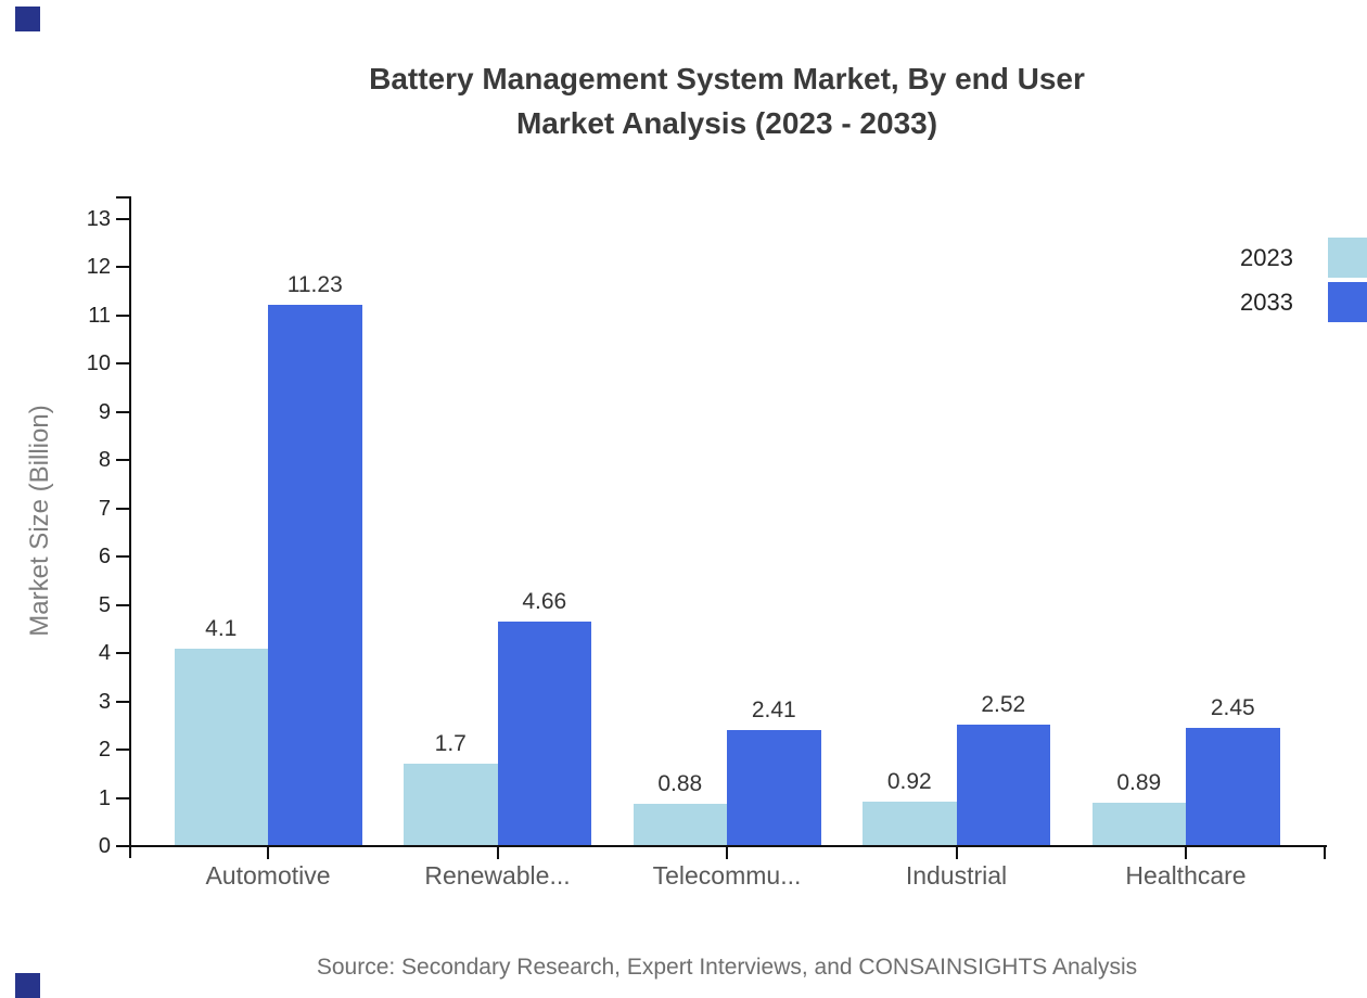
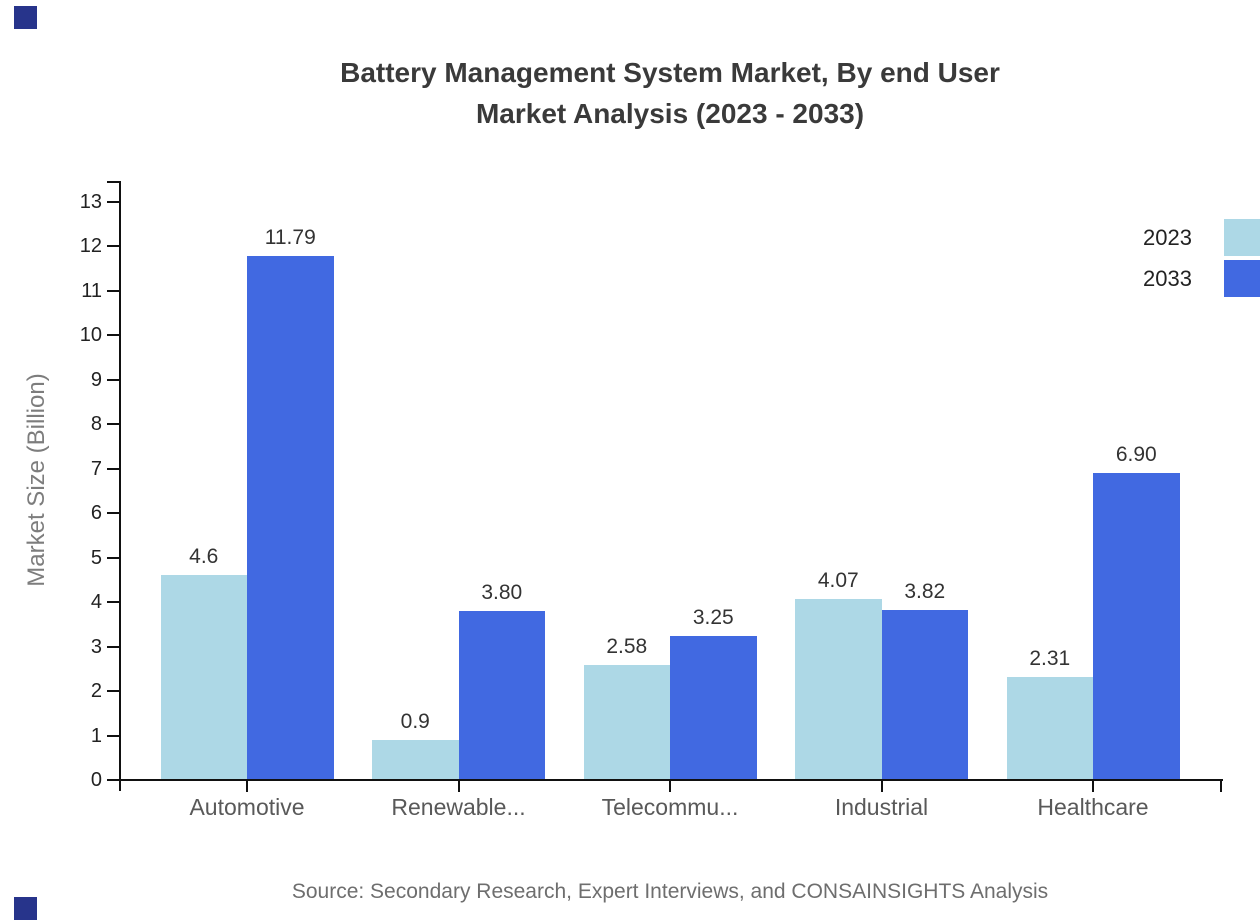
2023/Automotive: 4.1 -> 4.6
2033/Automotive: 11.23 -> 11.79
2023/Renewable...: 1.7 -> 0.9
2033/Renewable...: 4.66 -> 3.80
2023/Telecommu...: 0.88 -> 2.58
2033/Telecommu...: 2.41 -> 3.25
2023/Industrial: 0.92 -> 4.07
2033/Industrial: 2.52 -> 3.82
2023/Healthcare: 0.89 -> 2.31
2033/Healthcare: 2.45 -> 6.90
